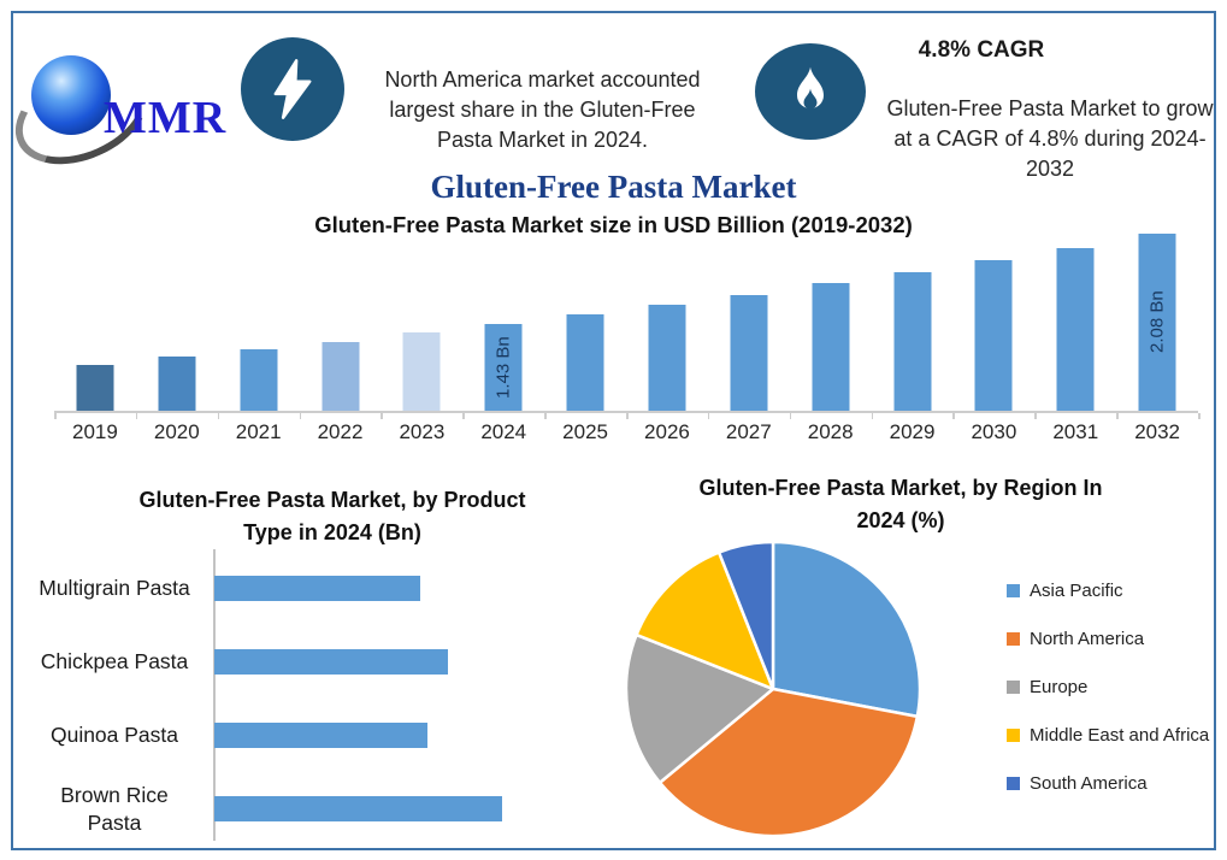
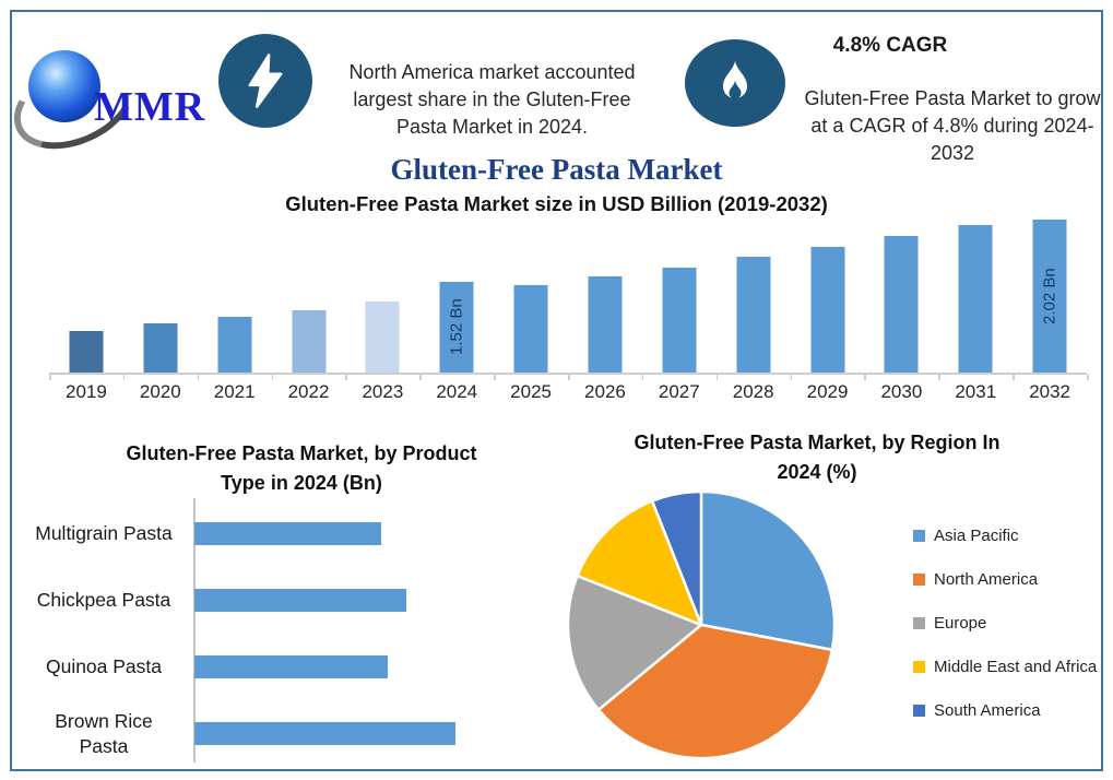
Gluten-Free Pasta Market size in USD Billion (2019-2032)/2024: 1.43 -> 1.52
Gluten-Free Pasta Market size in USD Billion (2019-2032)/2032: 2.08 -> 2.02
